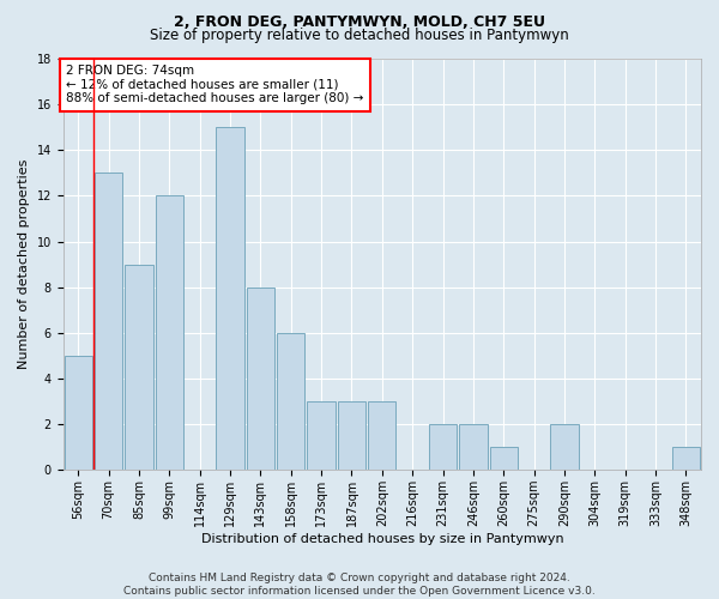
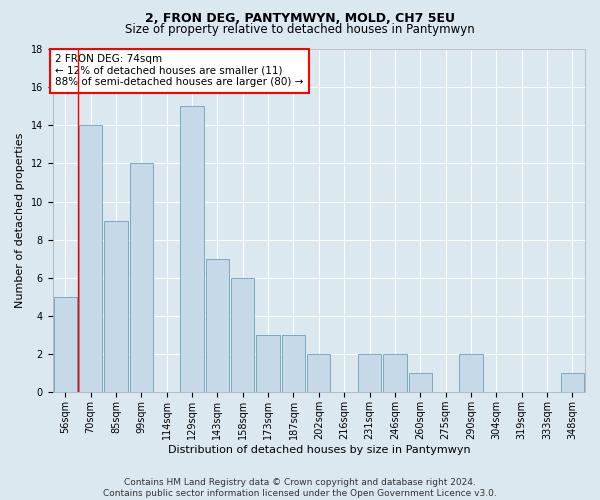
70sqm: 13 -> 14
143sqm: 8 -> 7
202sqm: 3 -> 2
